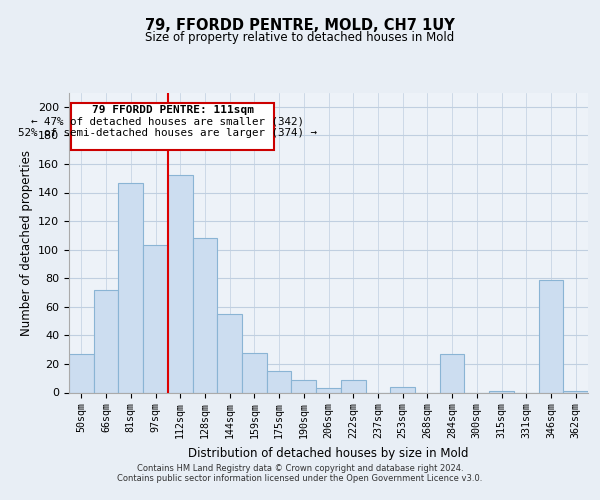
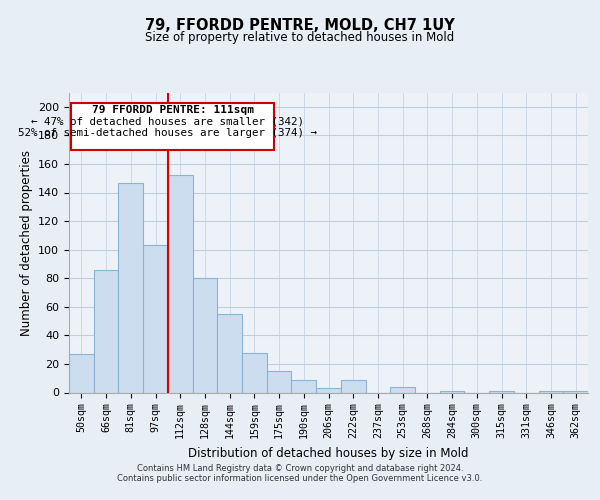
66sqm: 72 -> 86
128sqm: 108 -> 80
284sqm: 27 -> 1
346sqm: 79 -> 1
